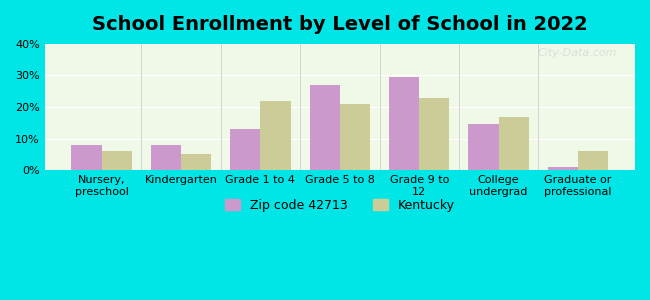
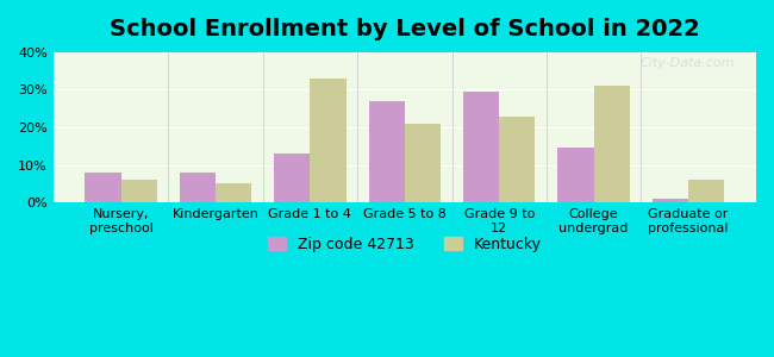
Kentucky/Grade 1 to 4: 22% -> 33%
Kentucky/College undergrad: 17% -> 31%
